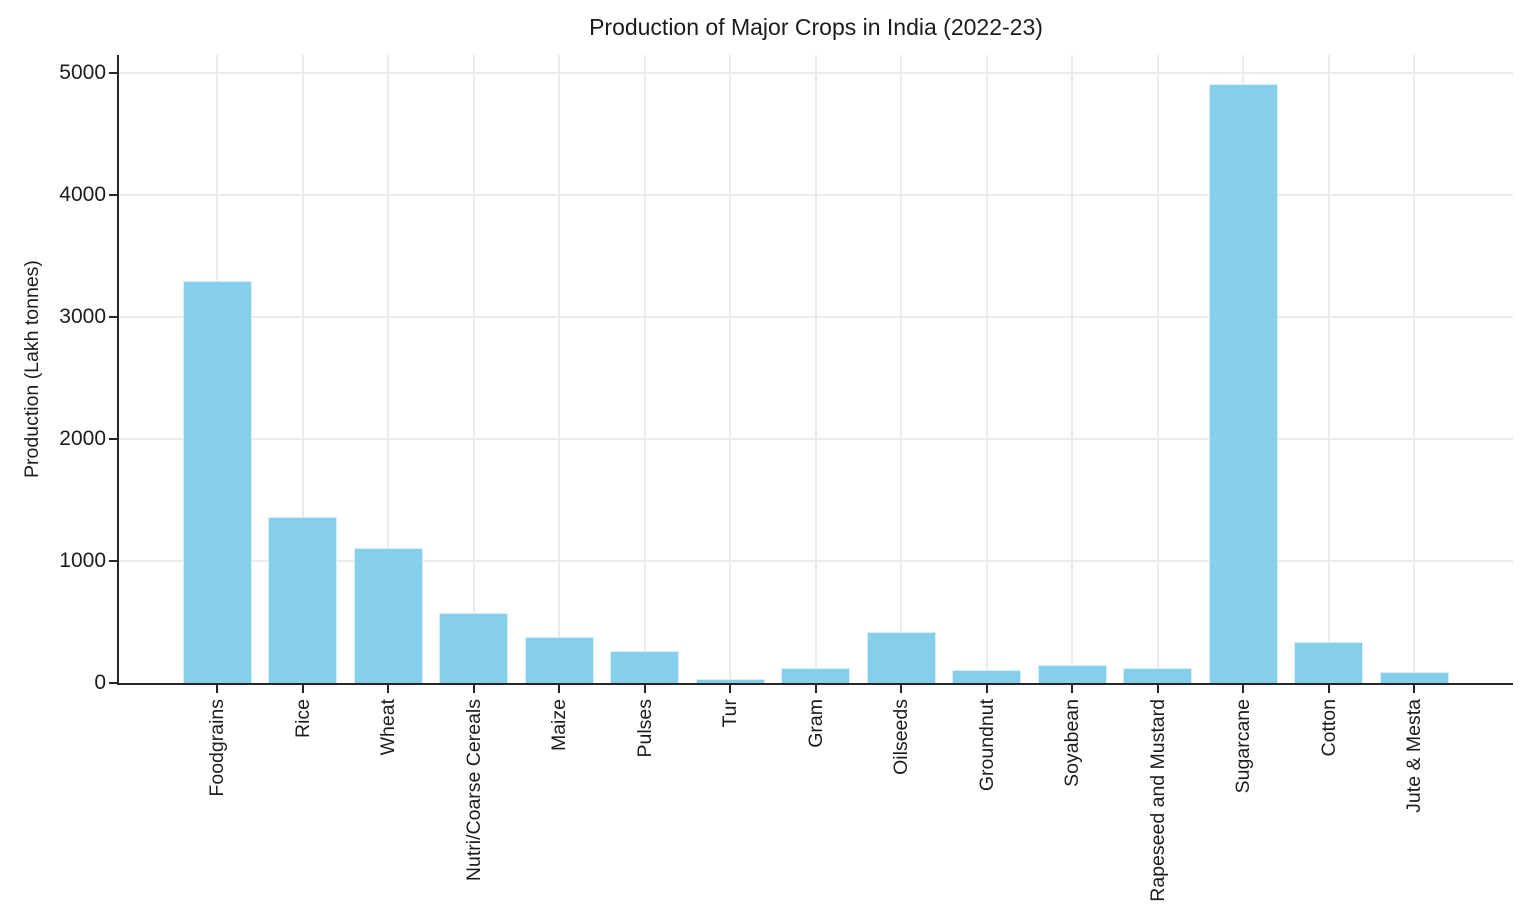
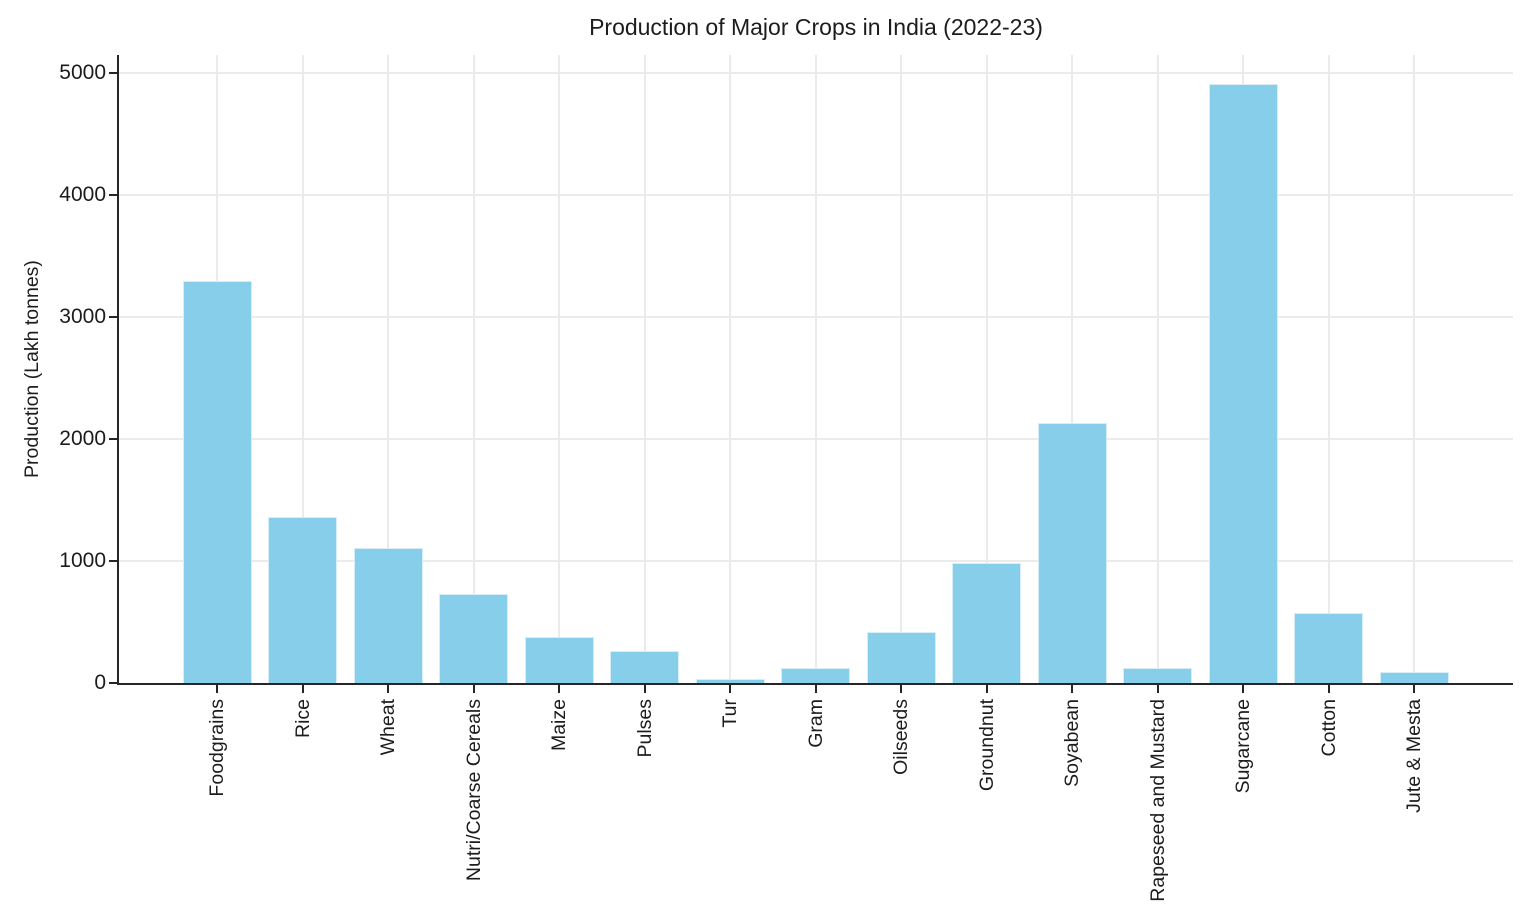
Nutri/Coarse Cereals: 570 -> 730
Groundnut: 100 -> 980
Soyabean: 150 -> 2130
Cotton: 340 -> 570
